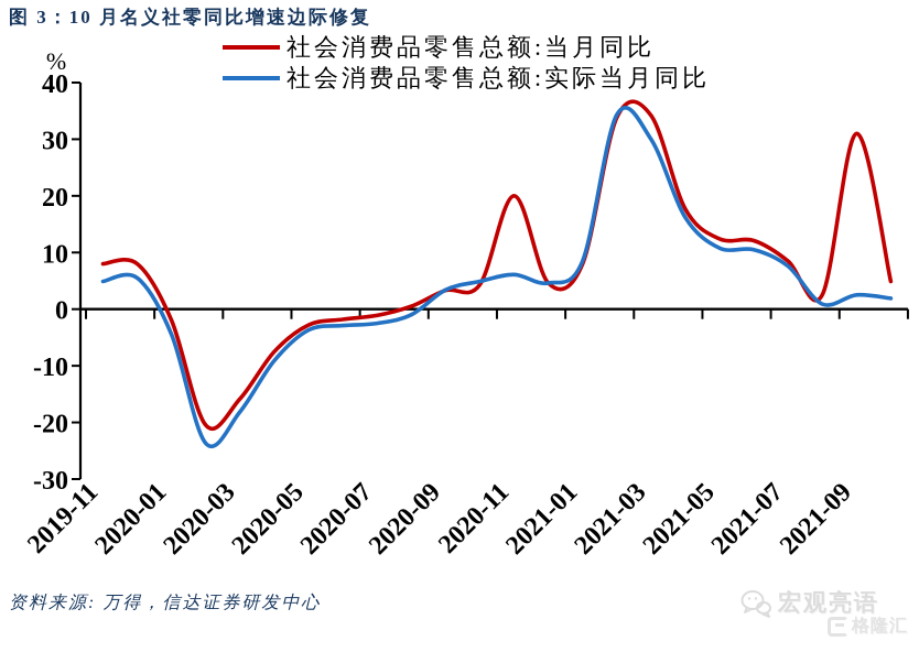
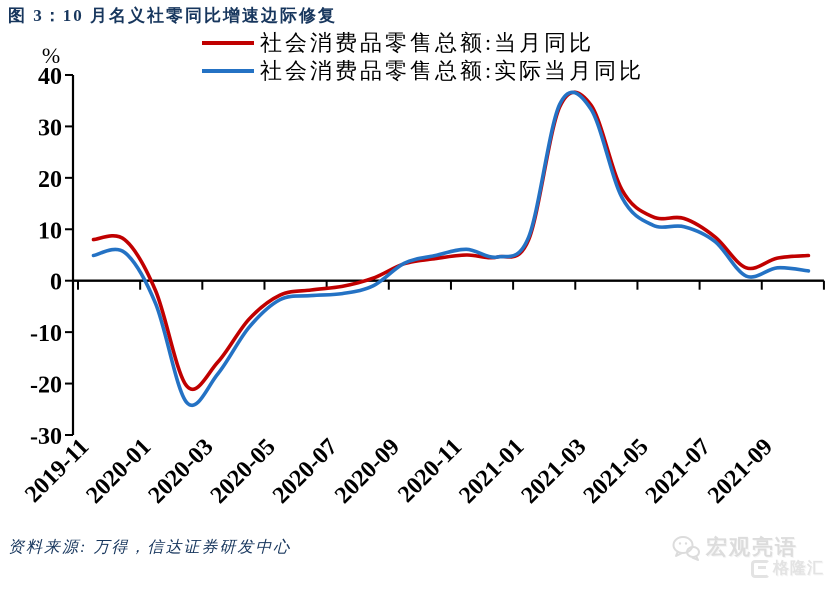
社会消费品零售总额:当月同比/2020-11: 20 -> 5
社会消费品零售总额:实际当月同比/2021-03: 30 -> 33
社会消费品零售总额:当月同比/2021-09: 31 -> 4
